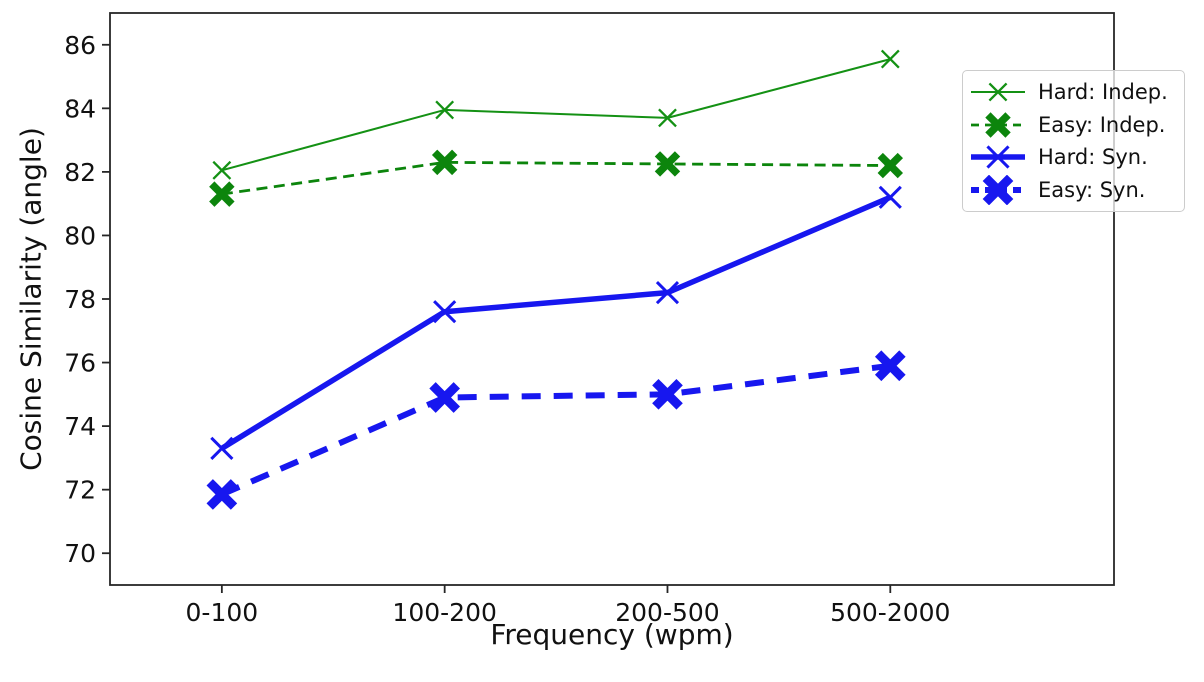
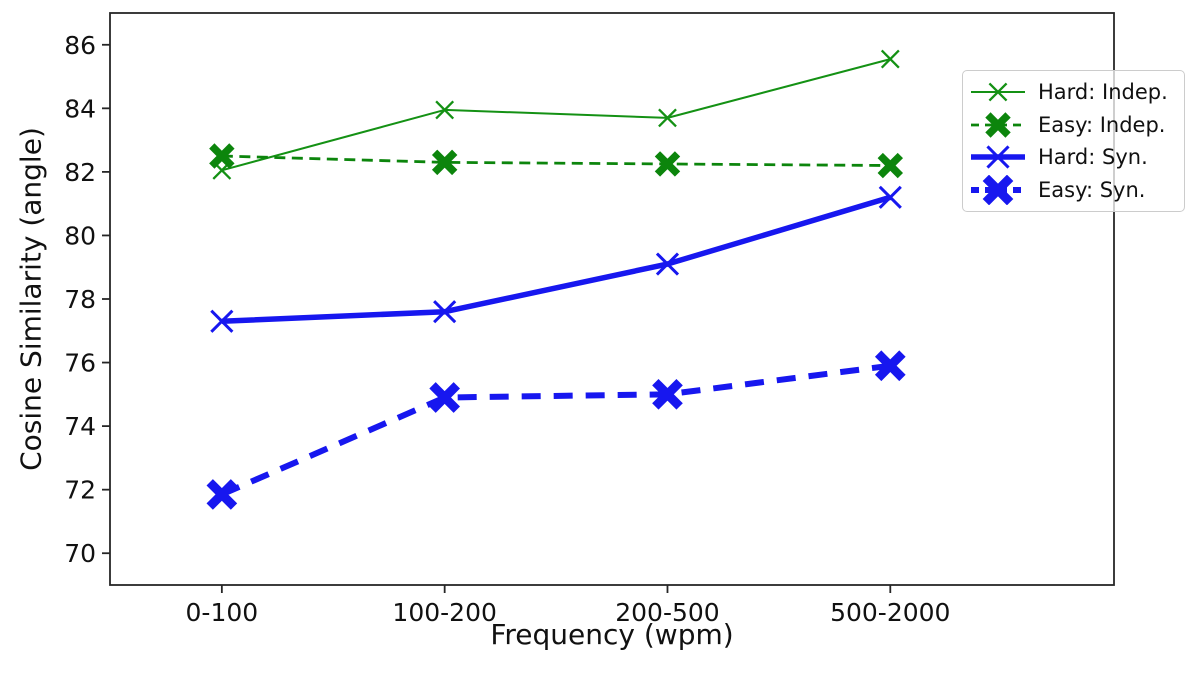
Easy: Indep./0-100: 81.3 -> 82.5
Hard: Syn./0-100: 73.3 -> 77.3
Hard: Syn./200-500: 78.2 -> 79.1
